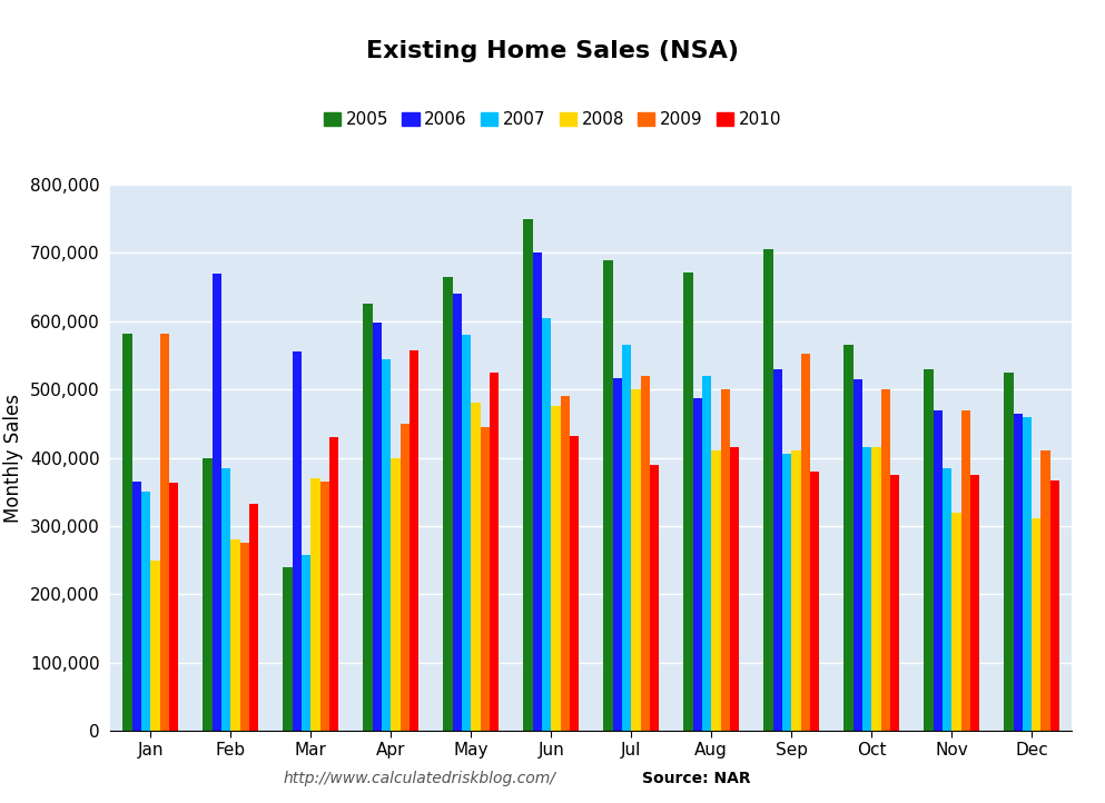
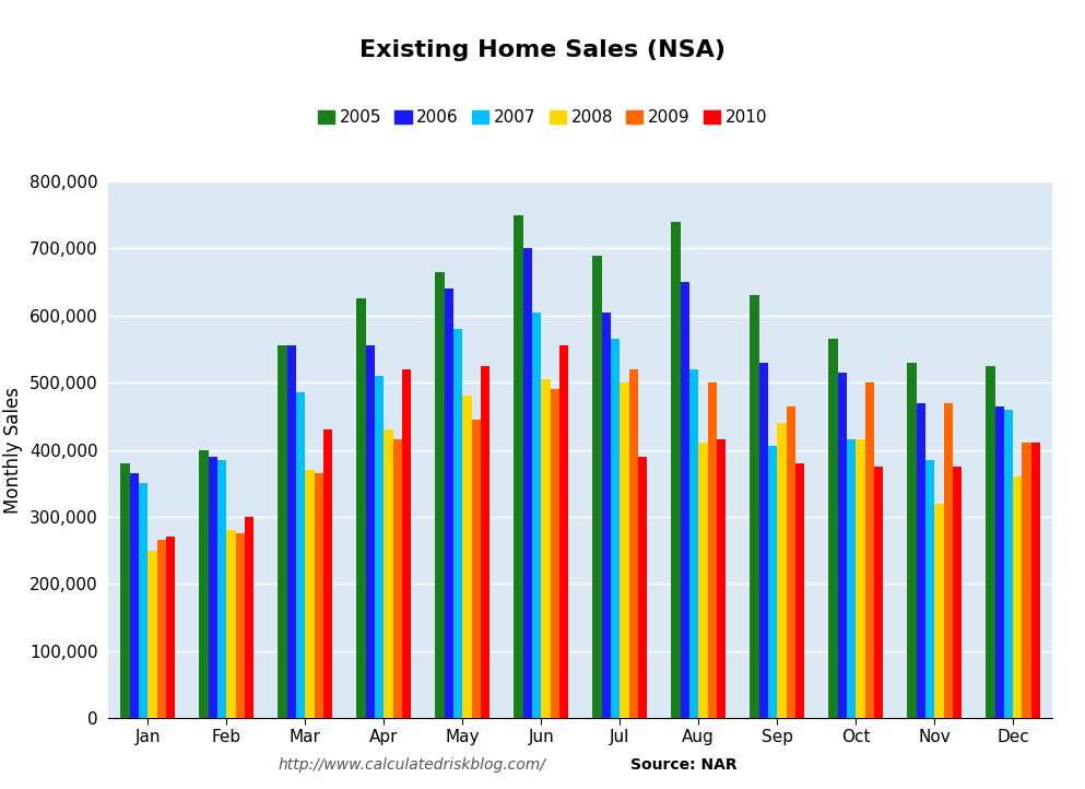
2005/Jan: 582,000 -> 380,000
2009/Jan: 582,000 -> 265,000
2010/Jan: 364,000 -> 270,000
2006/Feb: 670,000 -> 390,000
2010/Feb: 332,000 -> 300,000
2005/Mar: 240,000 -> 555,000
2007/Mar: 258,000 -> 485,000
2006/Apr: 598,000 -> 555,000
2007/Apr: 544,000 -> 510,000
2008/Apr: 400,000 -> 430,000
2009/Apr: 450,000 -> 415,000
2010/Apr: 558,000 -> 520,000
2008/Jun: 476,000 -> 505,000
2010/Jun: 432,000 -> 555,000
2006/Jul: 516,000 -> 605,000
2005/Aug: 672,000 -> 740,000
2006/Aug: 488,000 -> 650,000
2005/Sep: 706,000 -> 630,000
2008/Sep: 410,000 -> 440,000
2009/Sep: 552,000 -> 465,000
2008/Dec: 312,000 -> 360,000
2010/Dec: 366,000 -> 410,000
